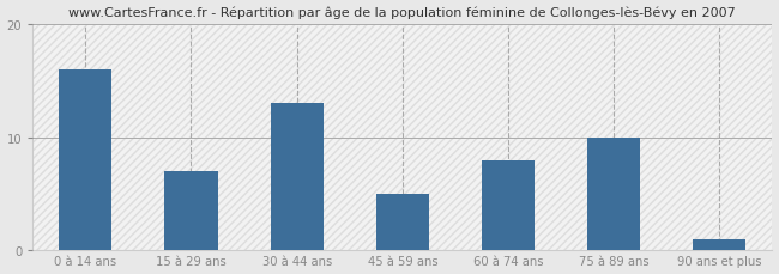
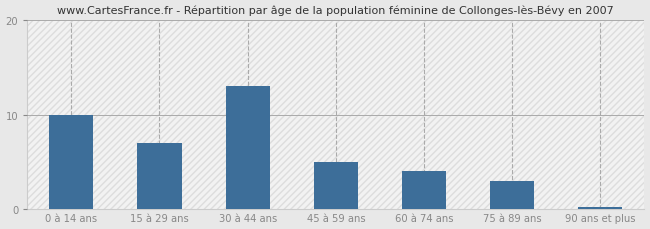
0 à 14 ans: 16.0 -> 10.0
60 à 74 ans: 8.0 -> 4.0
75 à 89 ans: 10.0 -> 3.0
90 ans et plus: 1.0 -> 0.2
